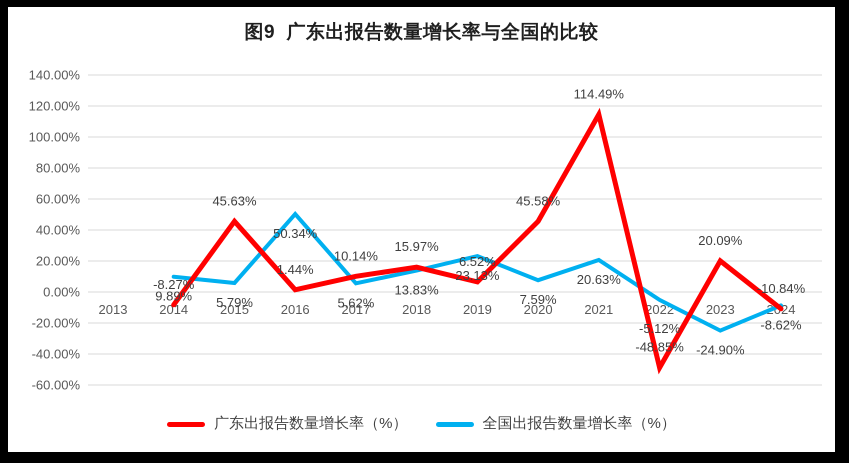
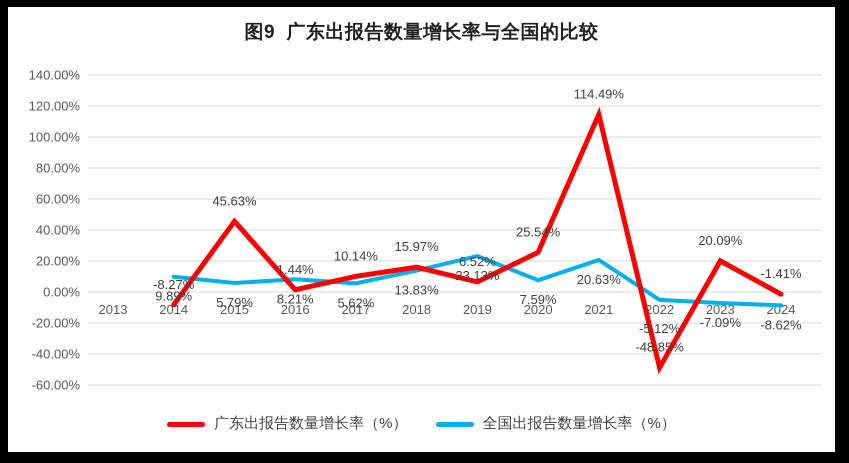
全国出报告数量增长率（%）/2016: 50.34% -> 8.21%
广东出报告数量增长率（%）/2020: 45.58% -> 25.54%
全国出报告数量增长率（%）/2023: -24.90% -> -7.09%
广东出报告数量增长率（%）/2024: -10.84% -> -1.41%
